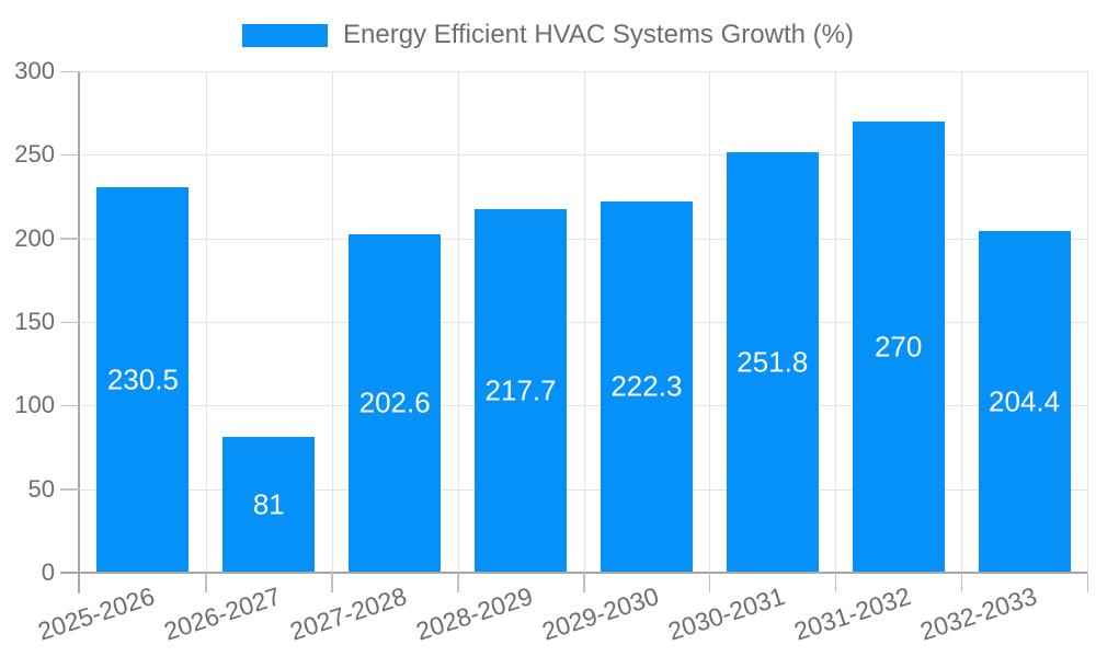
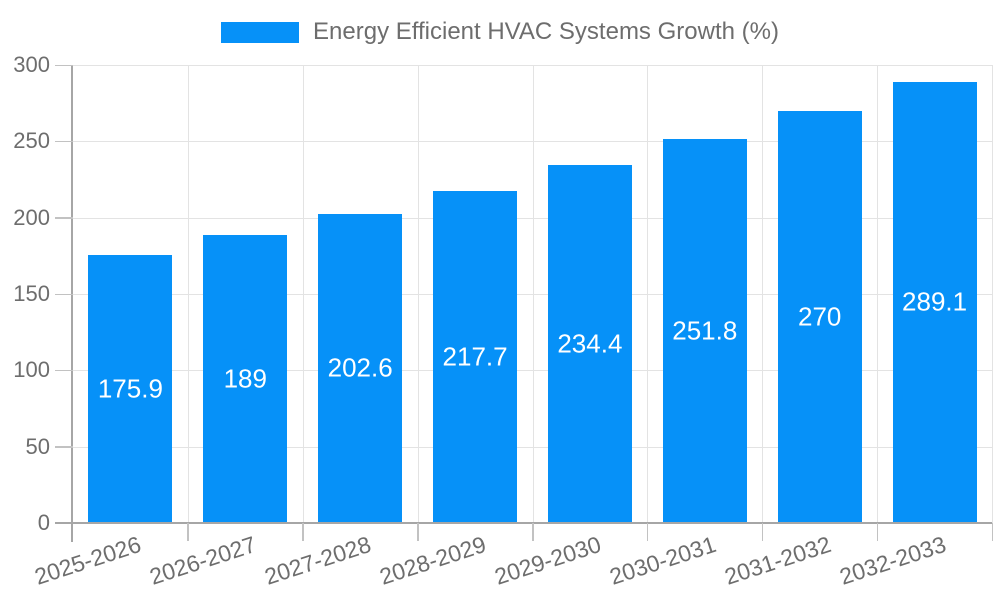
2025-2026: 230.5 -> 175.9
2026-2027: 81 -> 189
2029-2030: 222.3 -> 234.4
2032-2033: 204.4 -> 289.1
